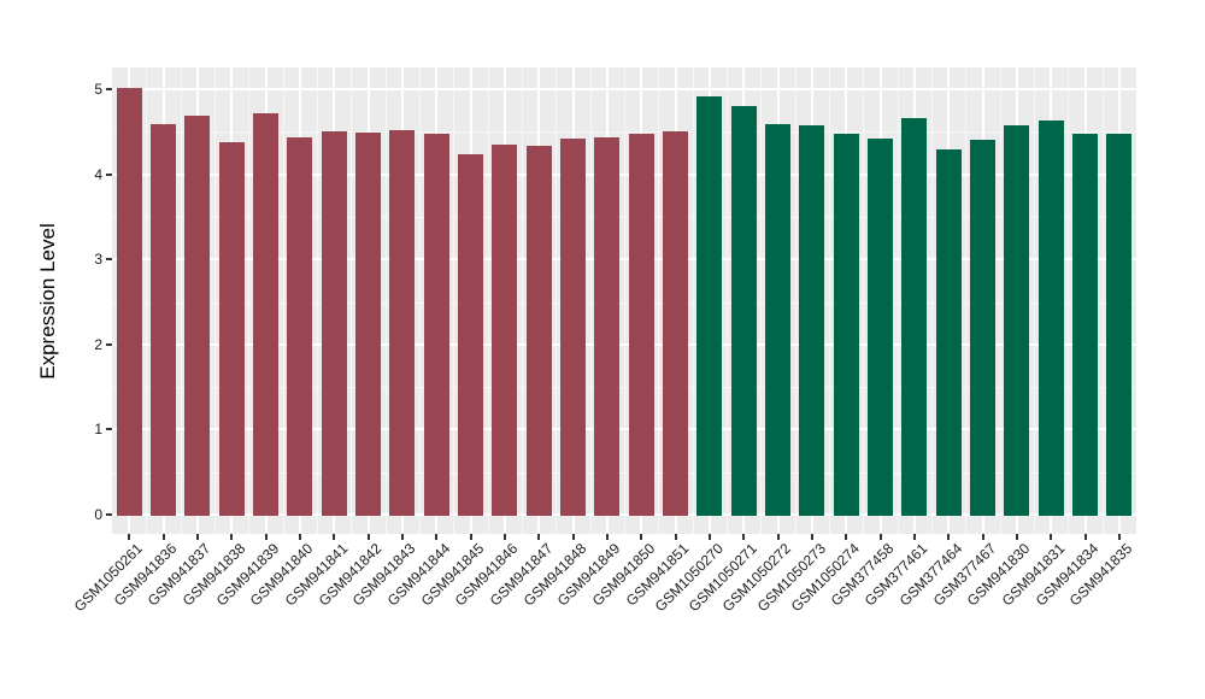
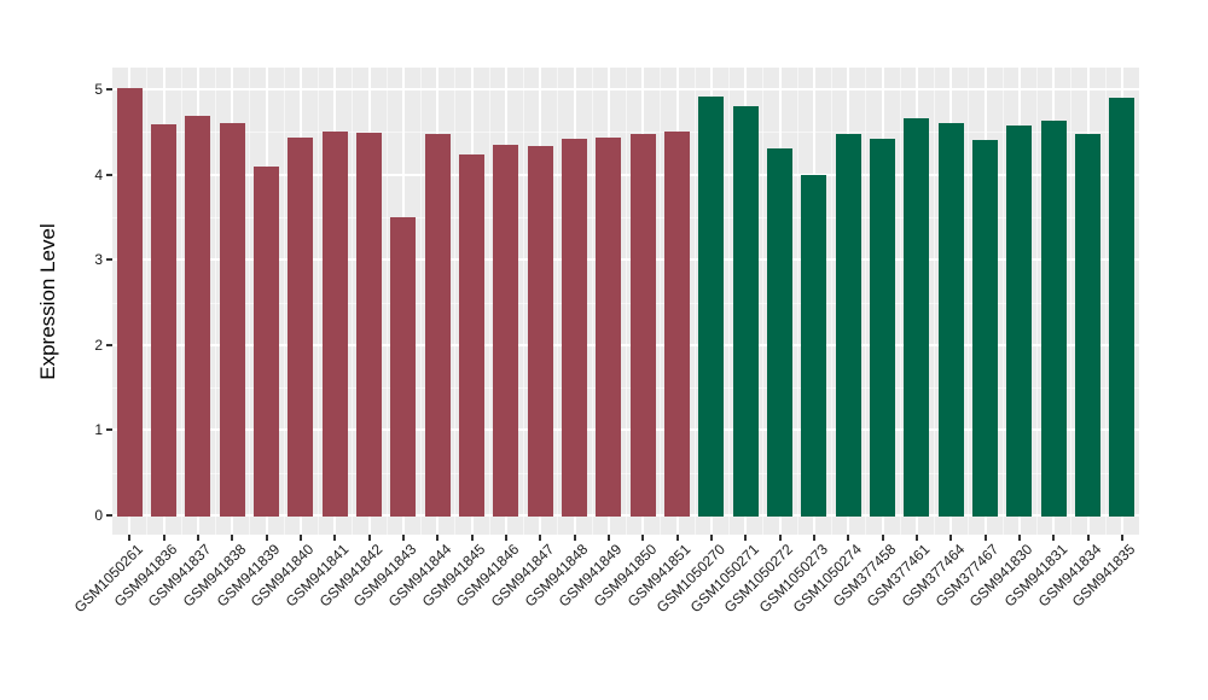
GSM941838: 4.4 -> 4.6
GSM941839: 4.7 -> 4.1
GSM941843: 4.5 -> 3.5
GSM1050272: 4.6 -> 4.3
GSM1050273: 4.6 -> 4.0
GSM377464: 4.3 -> 4.6
GSM941835: 4.5 -> 4.9
